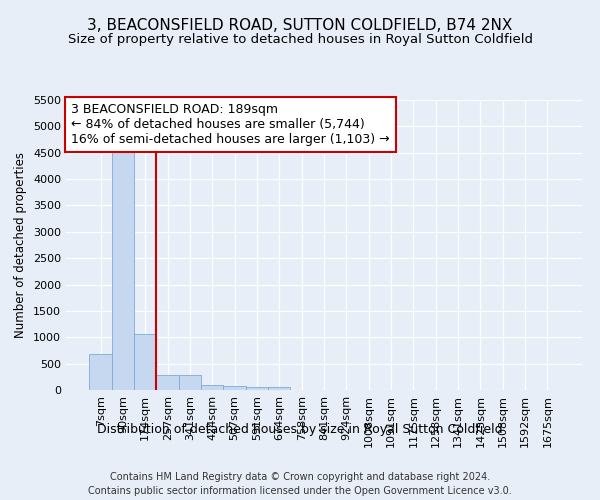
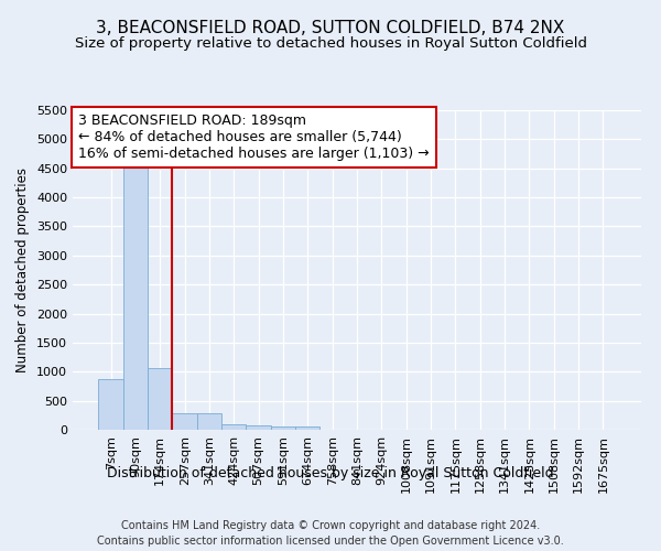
7sqm: 680 -> 880
